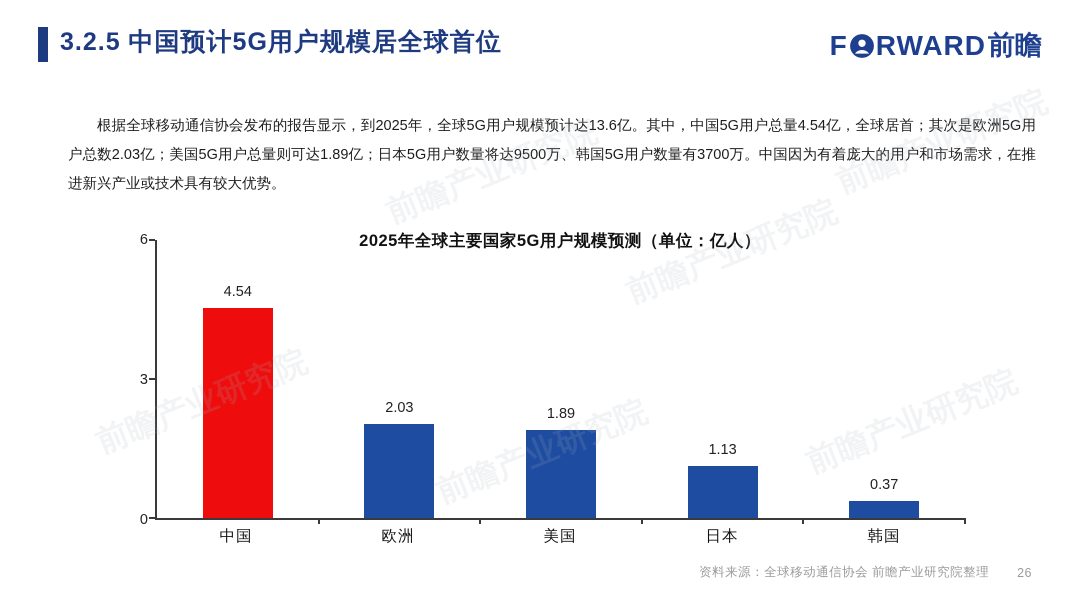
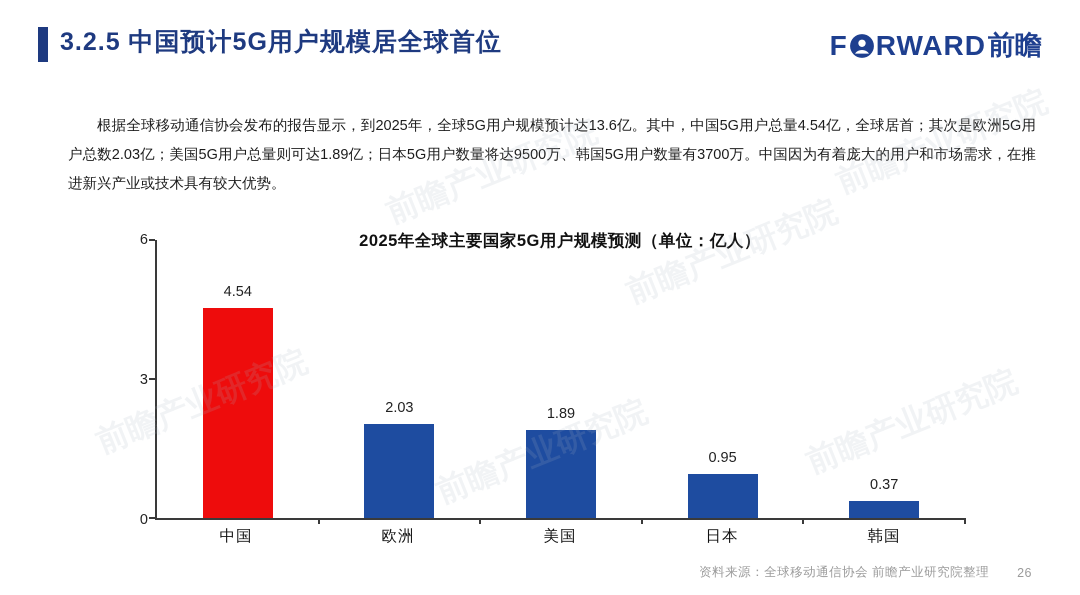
日本: 1.13 -> 0.95
